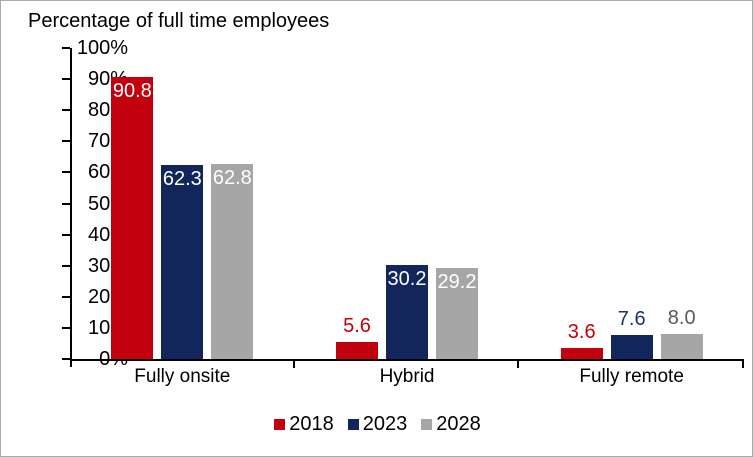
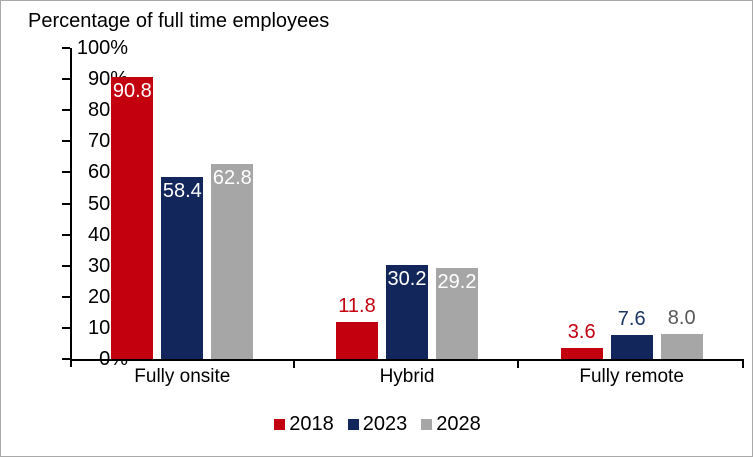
2023/Fully onsite: 62.3 -> 58.4
2018/Hybrid: 5.6 -> 11.8
